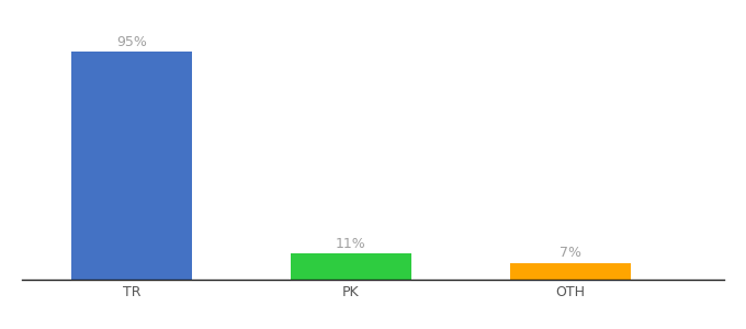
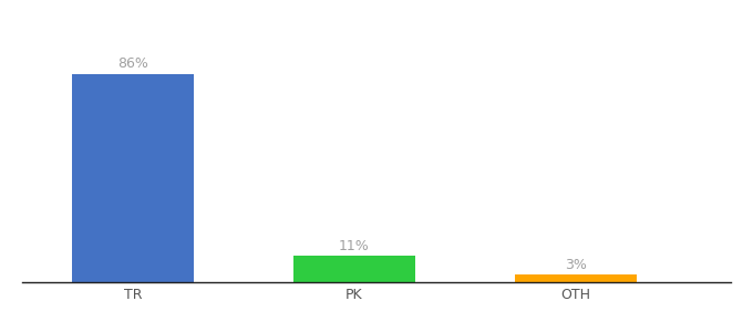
TR: 95% -> 86%
OTH: 7% -> 3%
